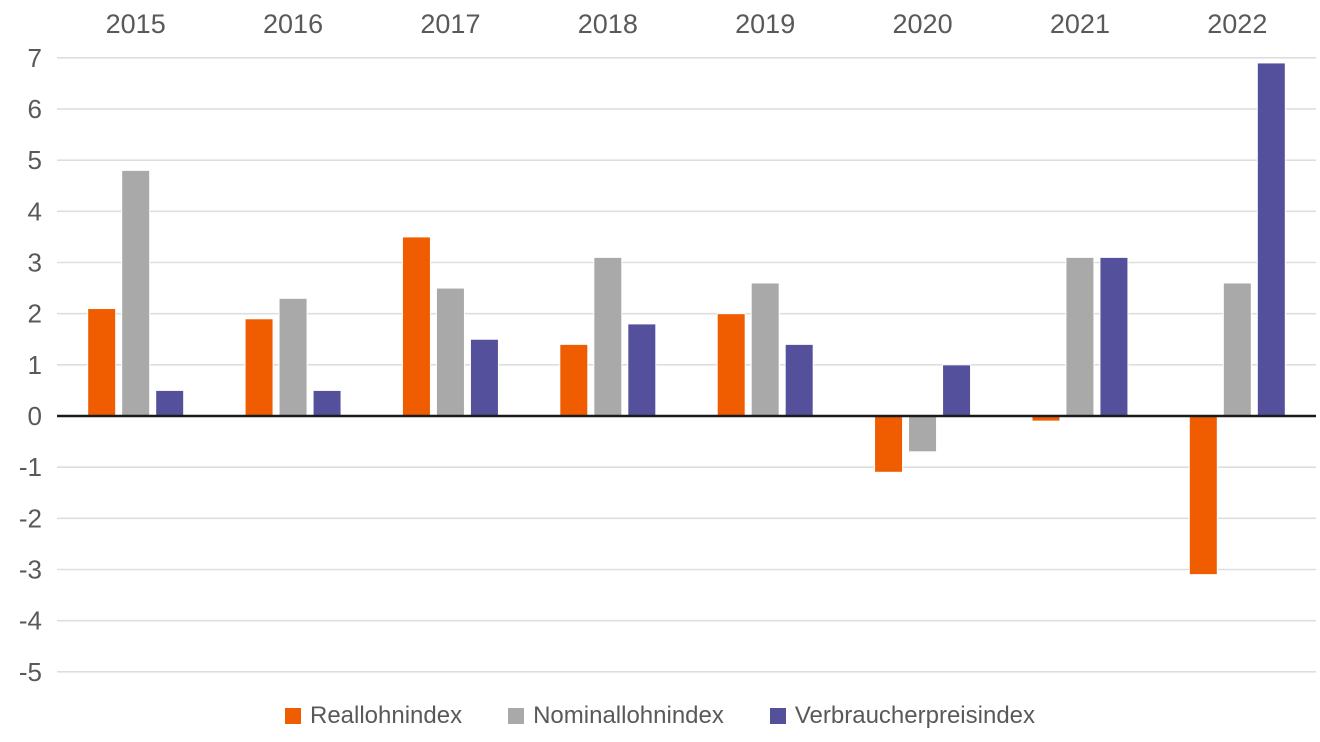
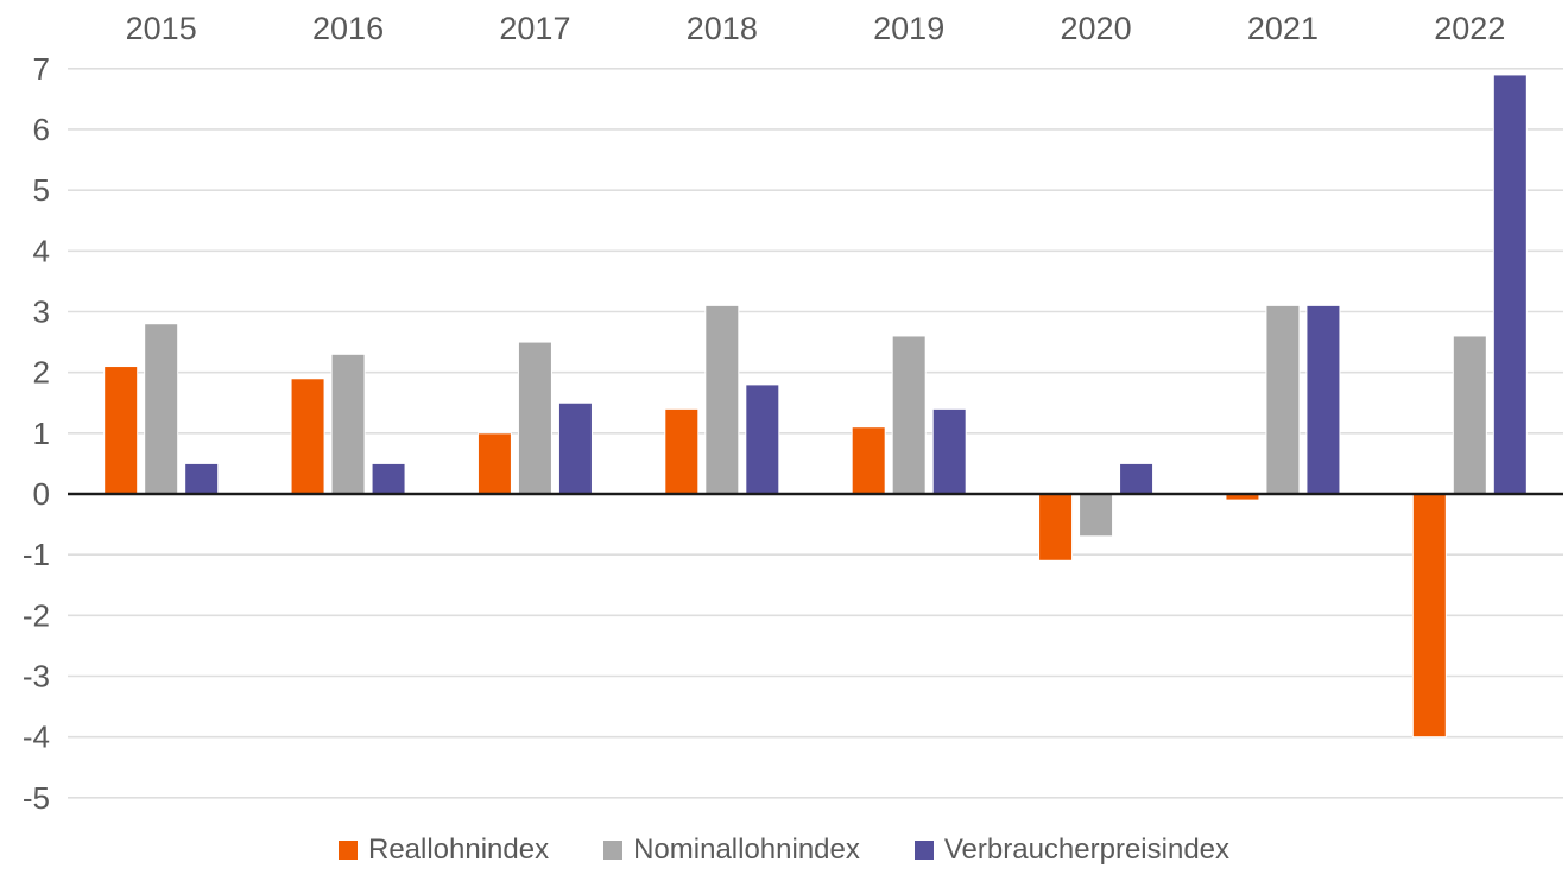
Nominallohnindex/2015: 4.8 -> 2.8
Reallohnindex/2017: 3.5 -> 1.0
Reallohnindex/2019: 2.0 -> 1.1
Verbraucherpreisindex/2020: 1.0 -> 0.5
Reallohnindex/2022: -3.1 -> -4.0
